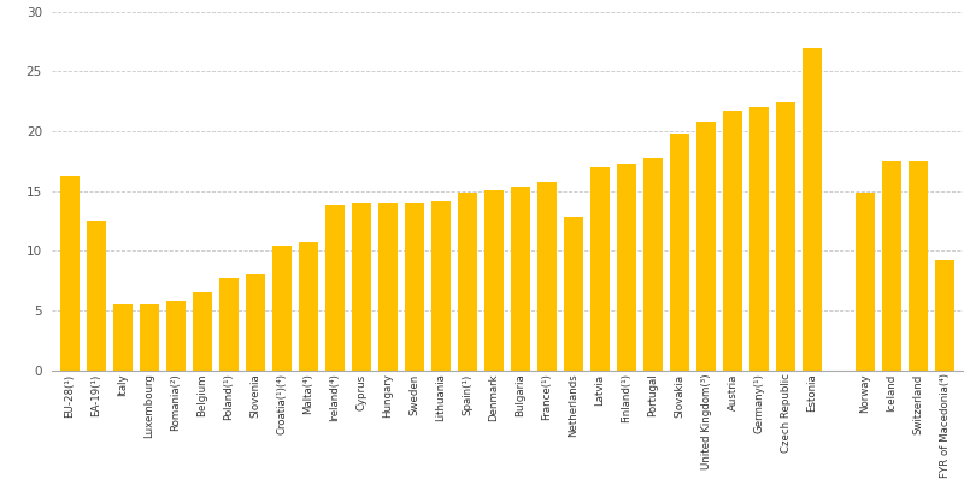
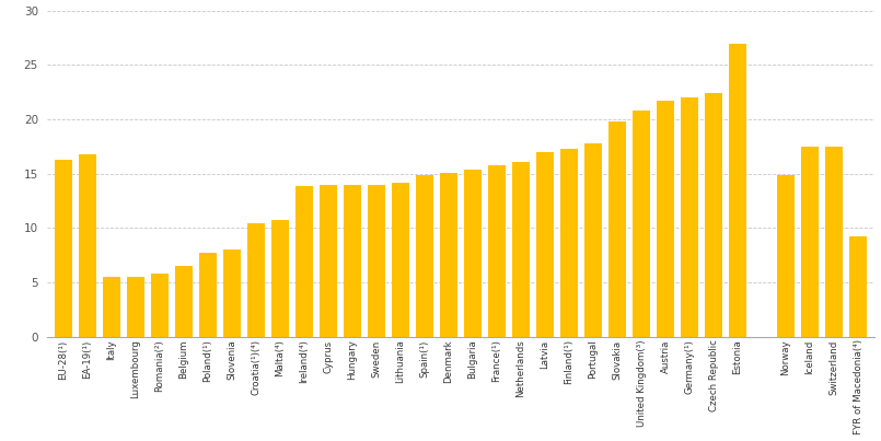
EA-19(¹): 12.4 -> 16.8
Netherlands: 12.8 -> 16.1
